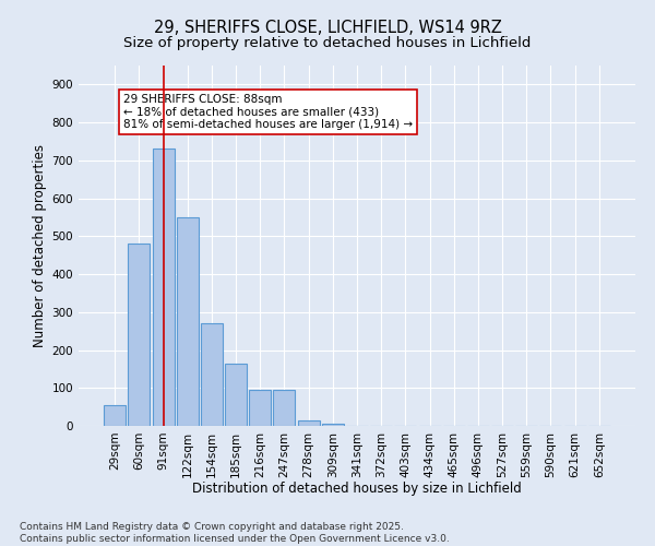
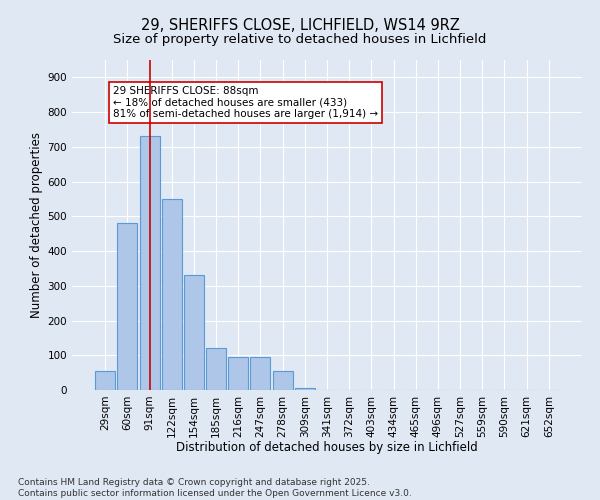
154sqm: 270 -> 330
185sqm: 165 -> 120
278sqm: 15 -> 55
